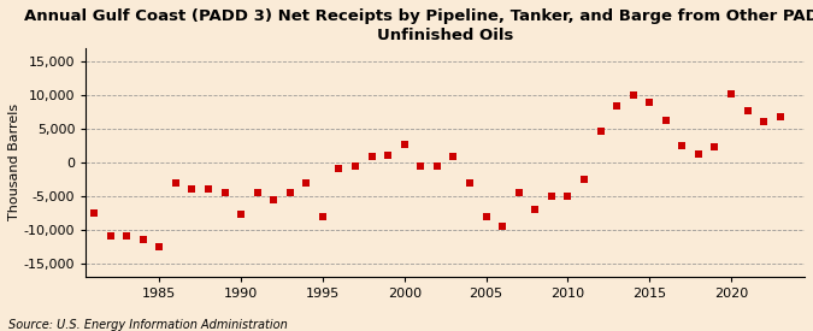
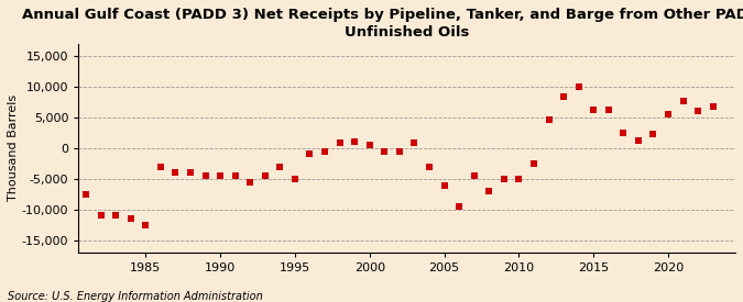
1990: -7,800 -> -4,500
1995: -8,000 -> -5,000
2000: 2,600 -> 500
2005: -8,000 -> -6,200
2015: 9,000 -> 6,200
2020: 10,200 -> 5,500
